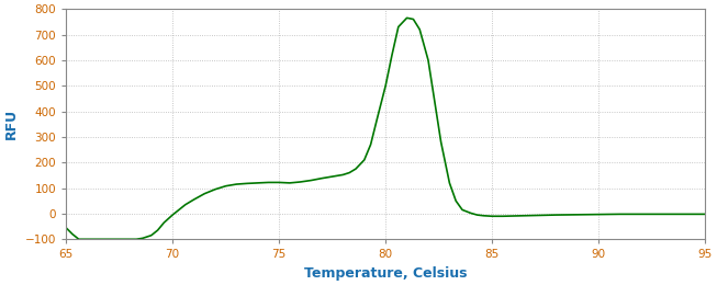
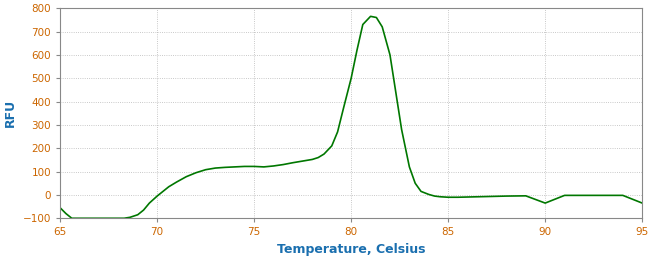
90: -3 -> -35
95: -2 -> -35
